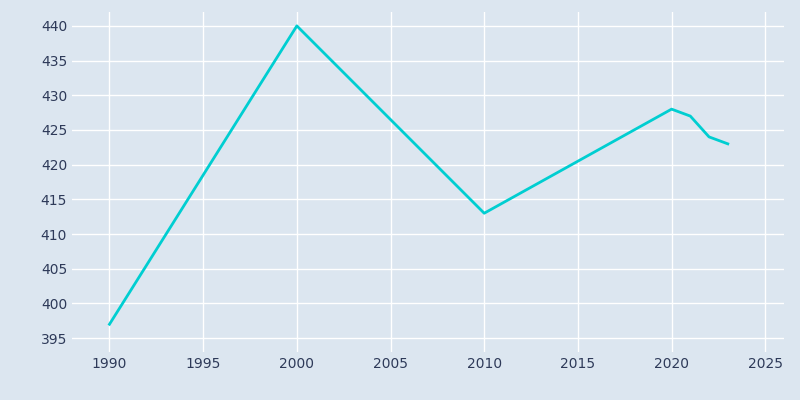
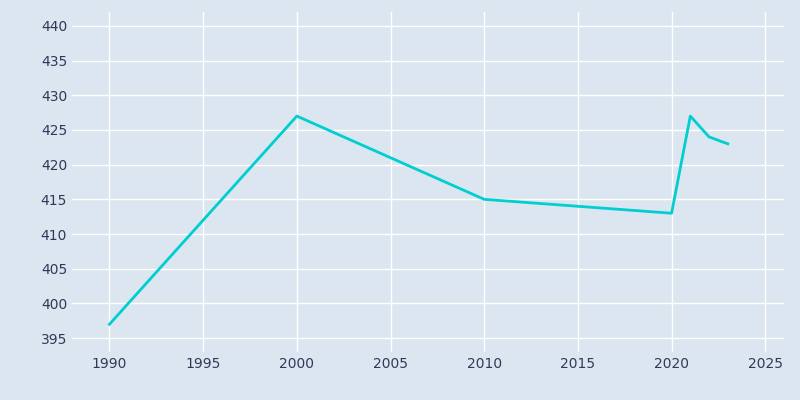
2000: 440 -> 427
2010: 413 -> 415
2020: 428 -> 413
